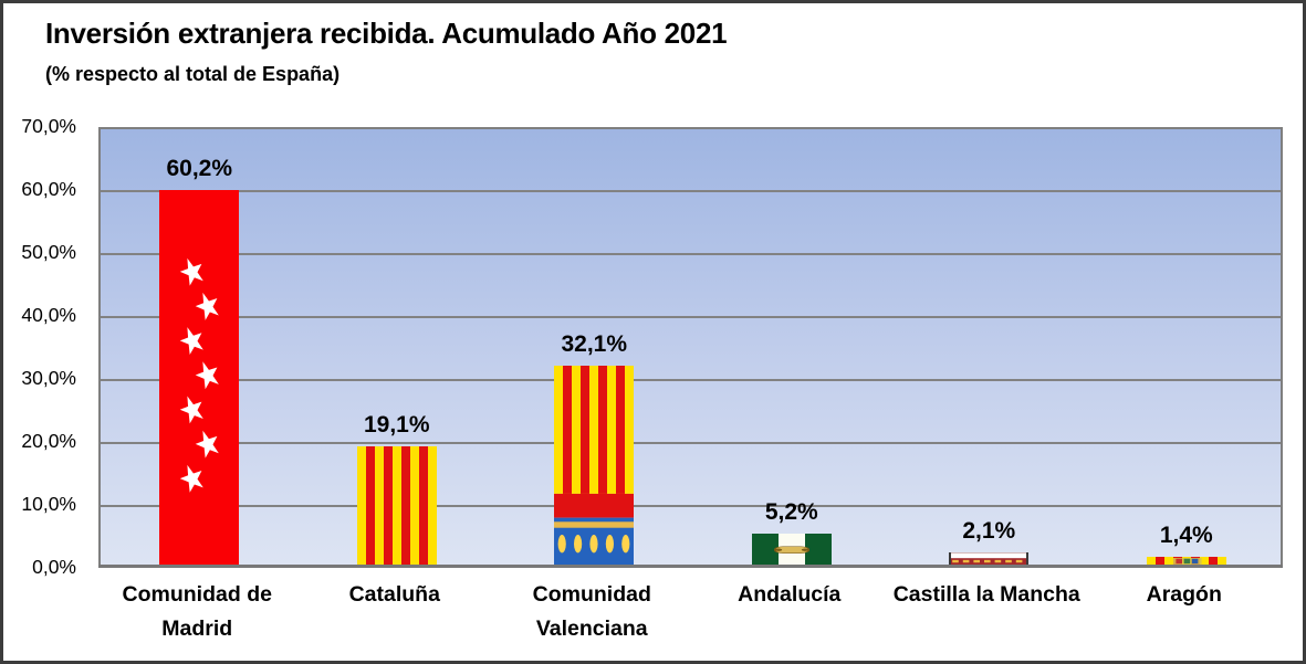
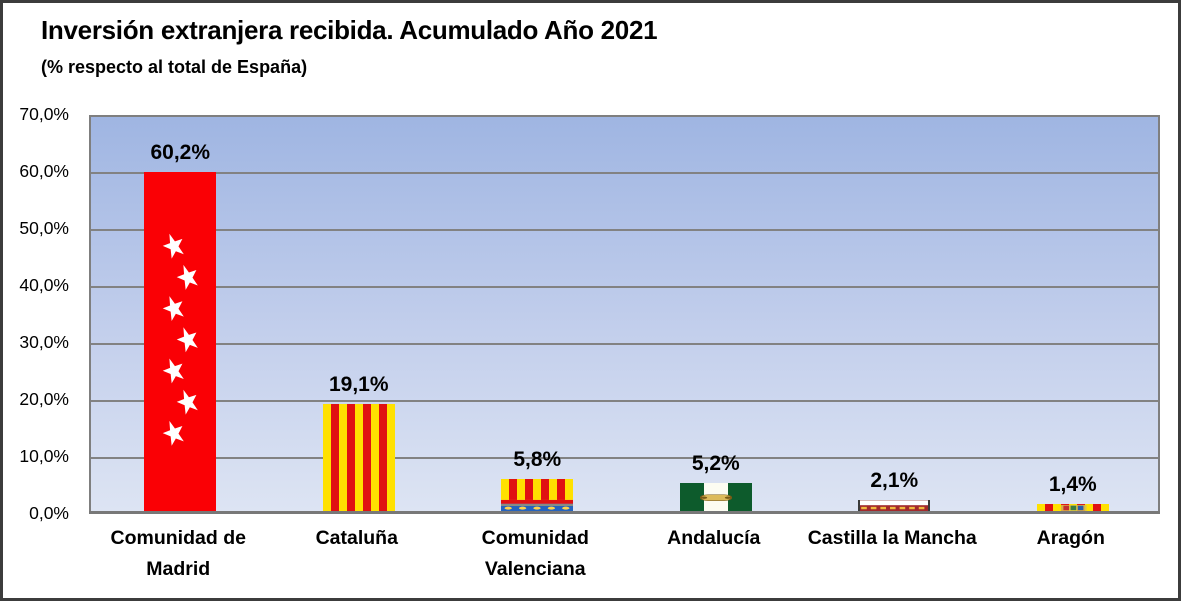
Comunidad Valenciana: 32,1% -> 5,8%
